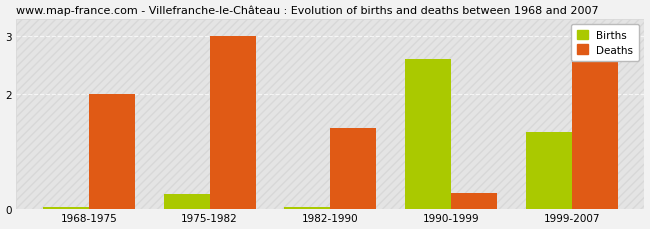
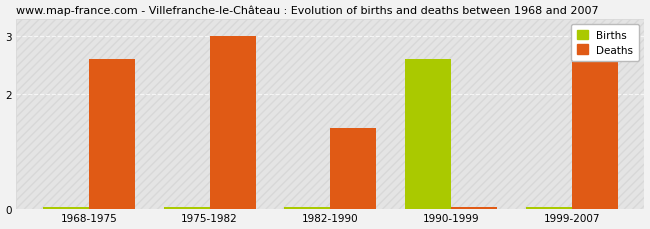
Deaths/1968-1975: 2.00 -> 2.60
Births/1975-1982: 0.26 -> 0.04
Deaths/1990-1999: 0.28 -> 0.04
Births/1999-2007: 1.34 -> 0.04
